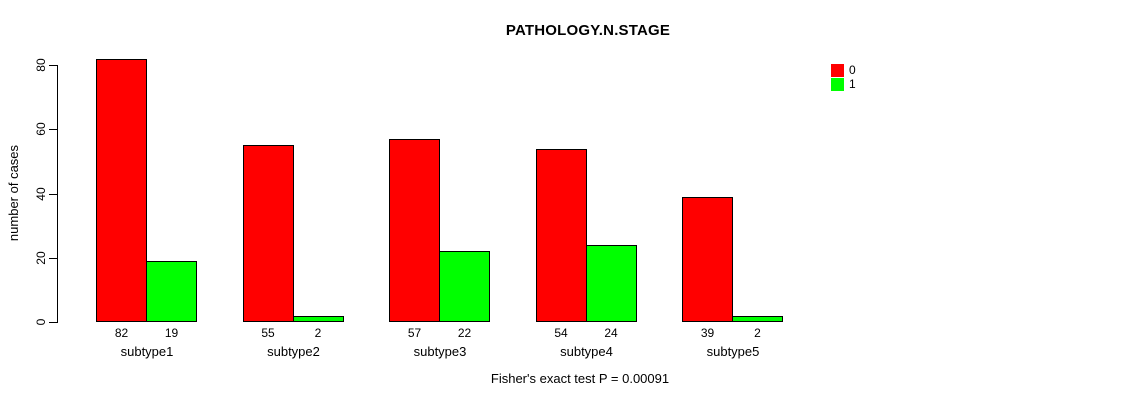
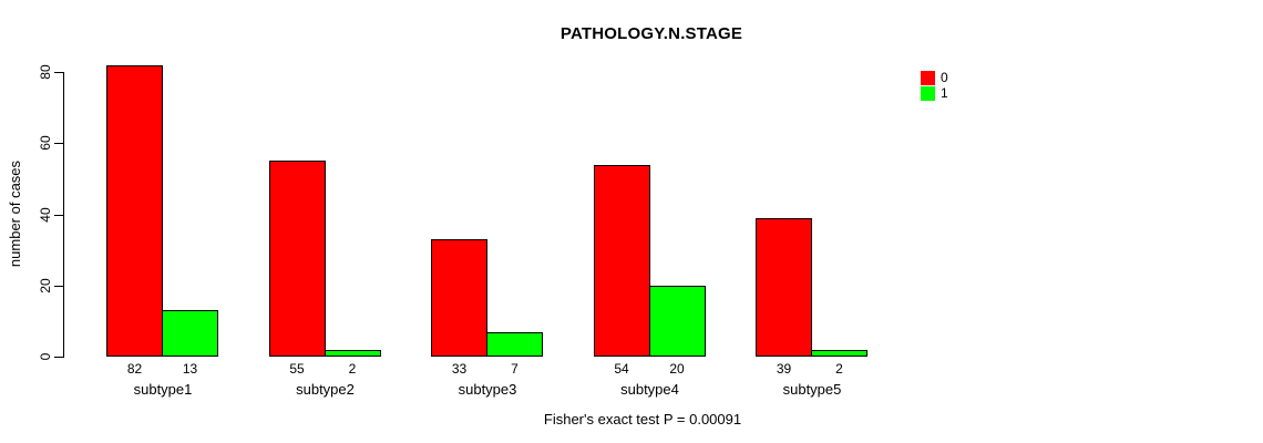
1/subtype1: 19 -> 13
0/subtype3: 57 -> 33
1/subtype3: 22 -> 7
1/subtype4: 24 -> 20
